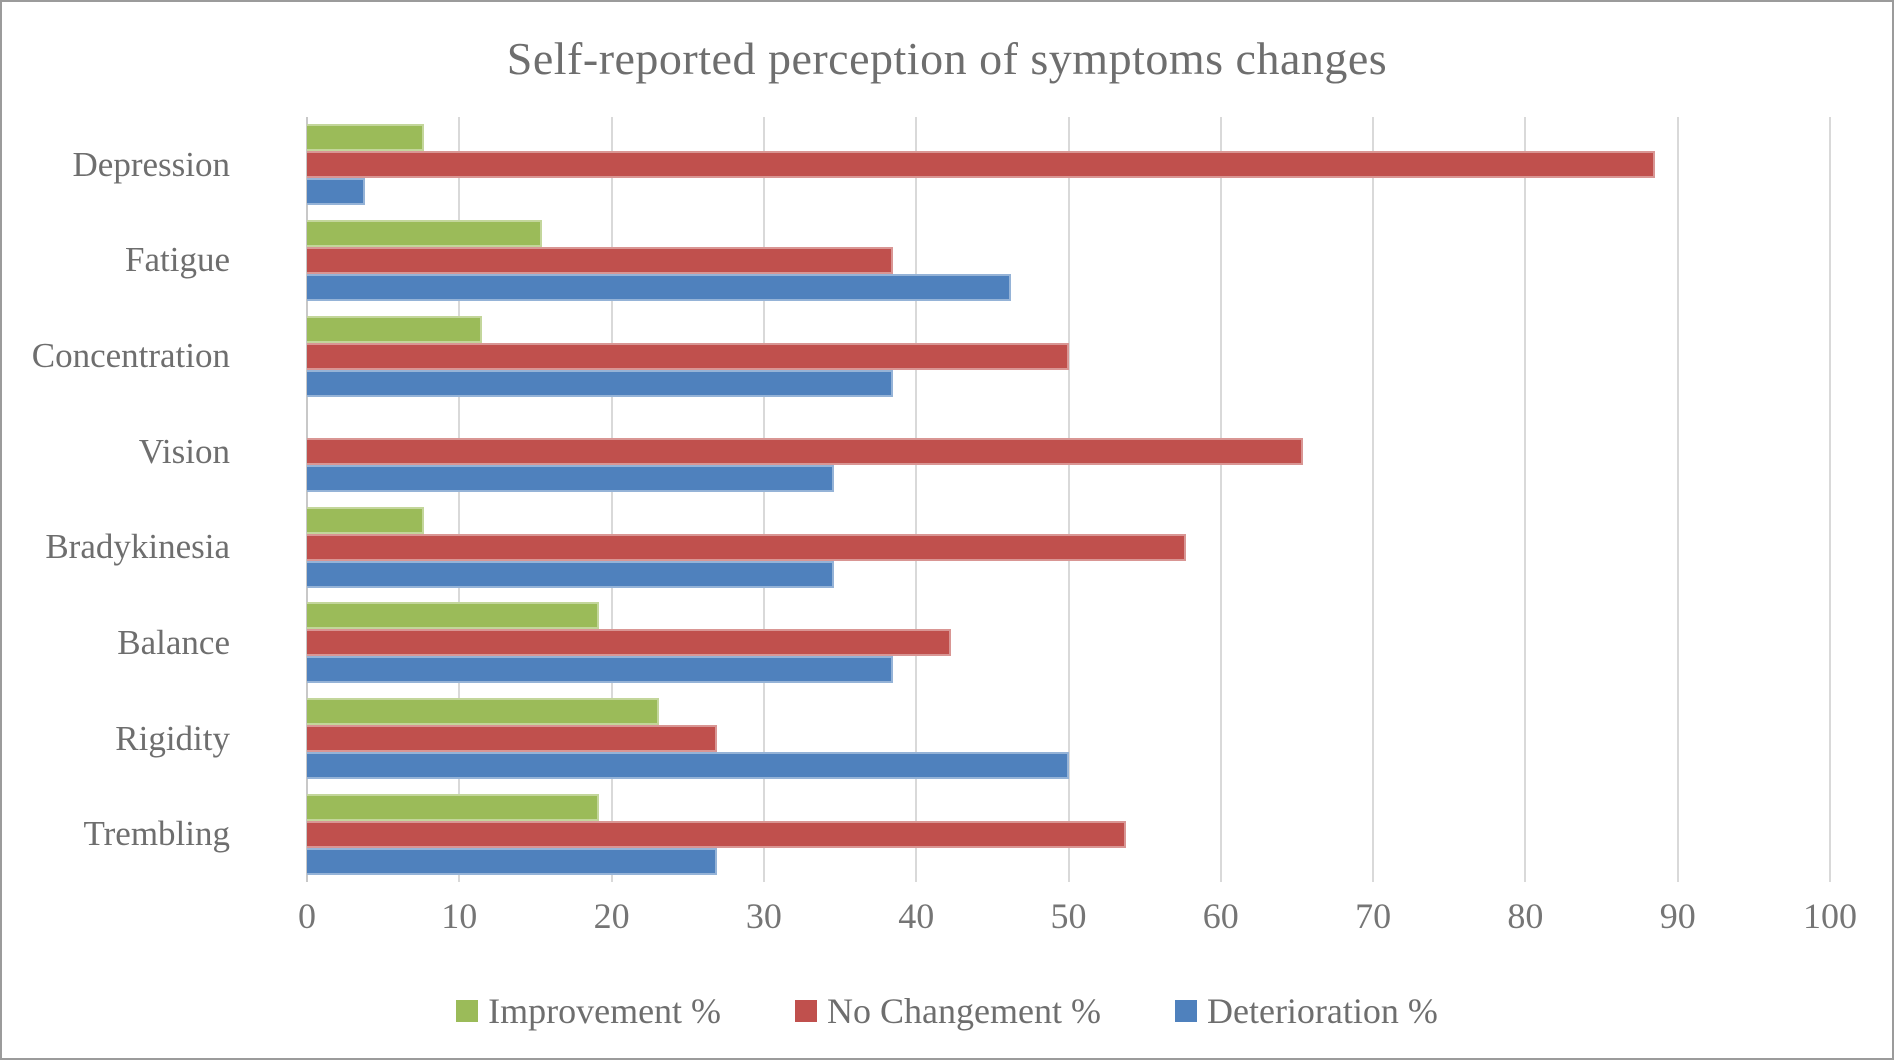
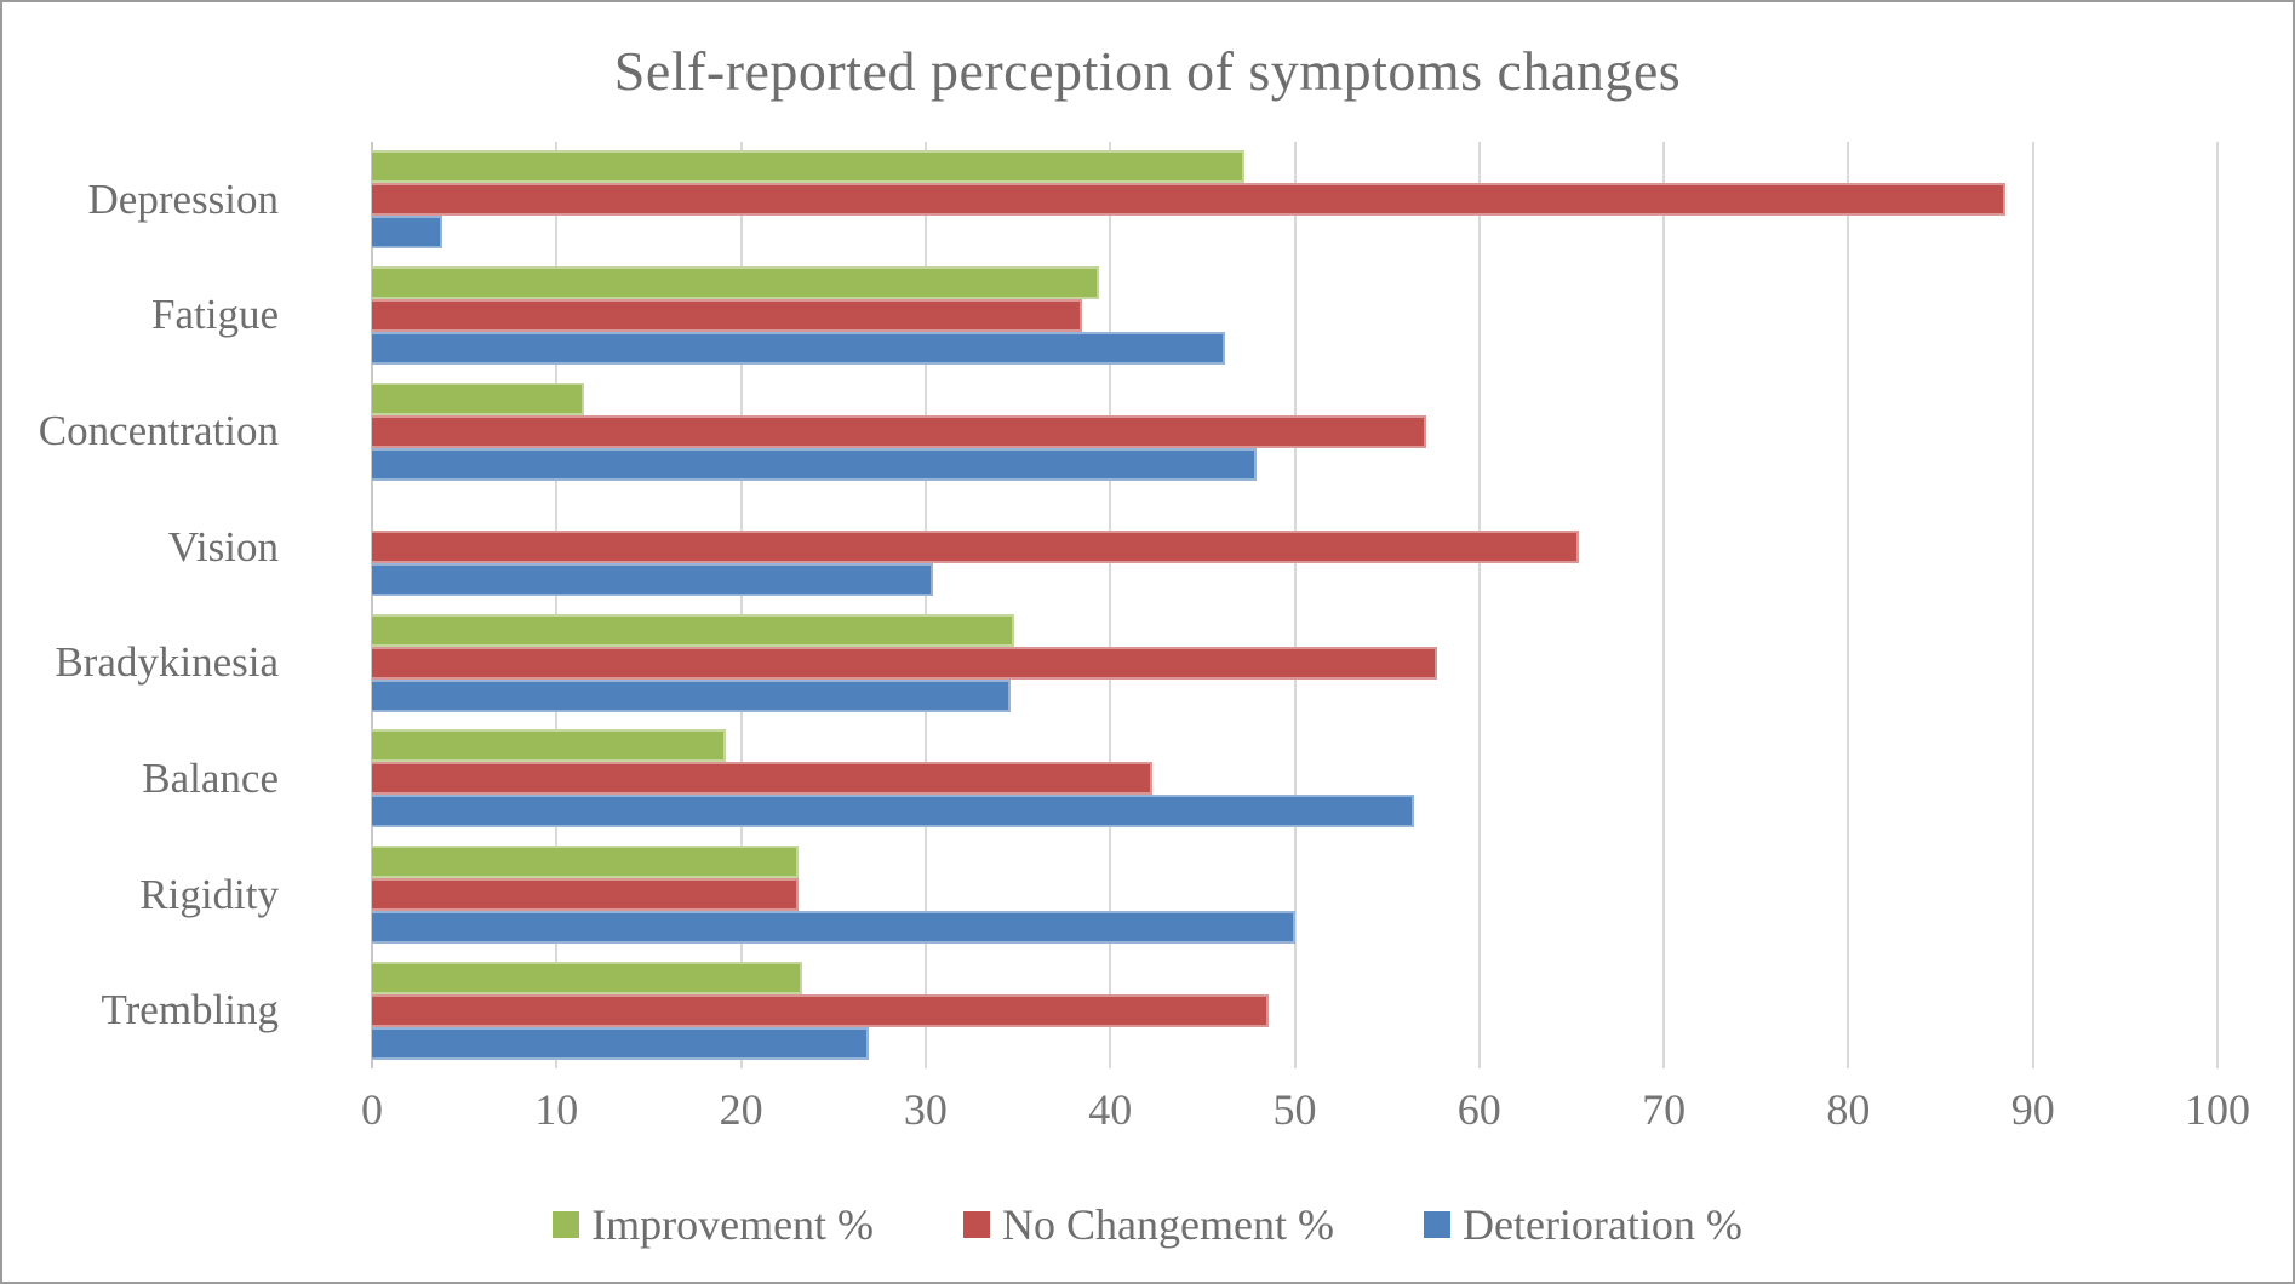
Improvement %/Depression: 7.7 -> 47.3
Improvement %/Fatigue: 15.4 -> 39.4
No Changement %/Concentration: 50.0 -> 57.1
Deterioration %/Concentration: 38.5 -> 47.9
Deterioration %/Vision: 34.6 -> 30.4
Improvement %/Bradykinesia: 7.7 -> 34.8
Deterioration %/Balance: 38.5 -> 56.5
No Changement %/Rigidity: 26.9 -> 23.1
Improvement %/Trembling: 19.2 -> 23.3
No Changement %/Trembling: 53.8 -> 48.6
